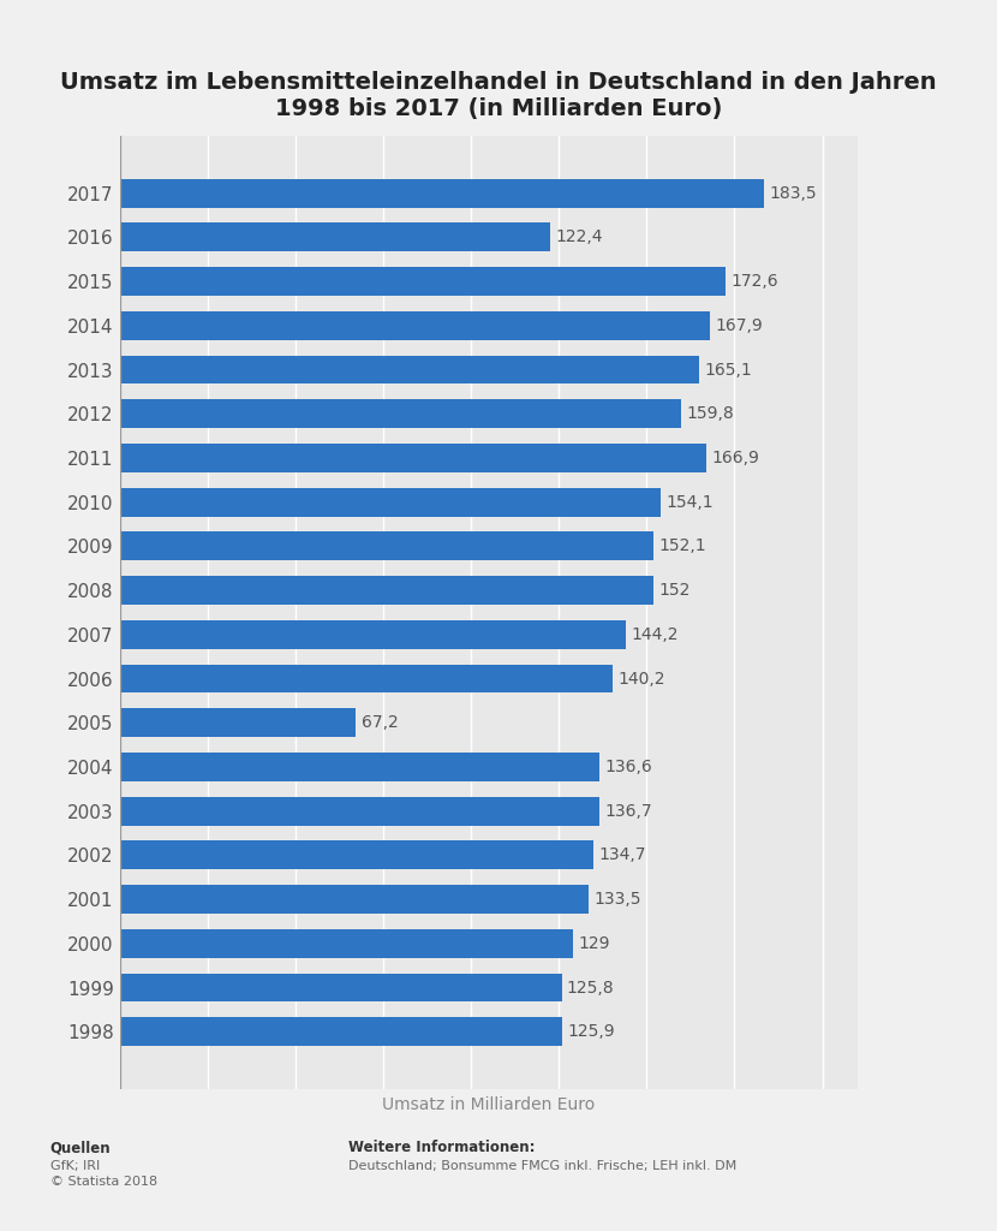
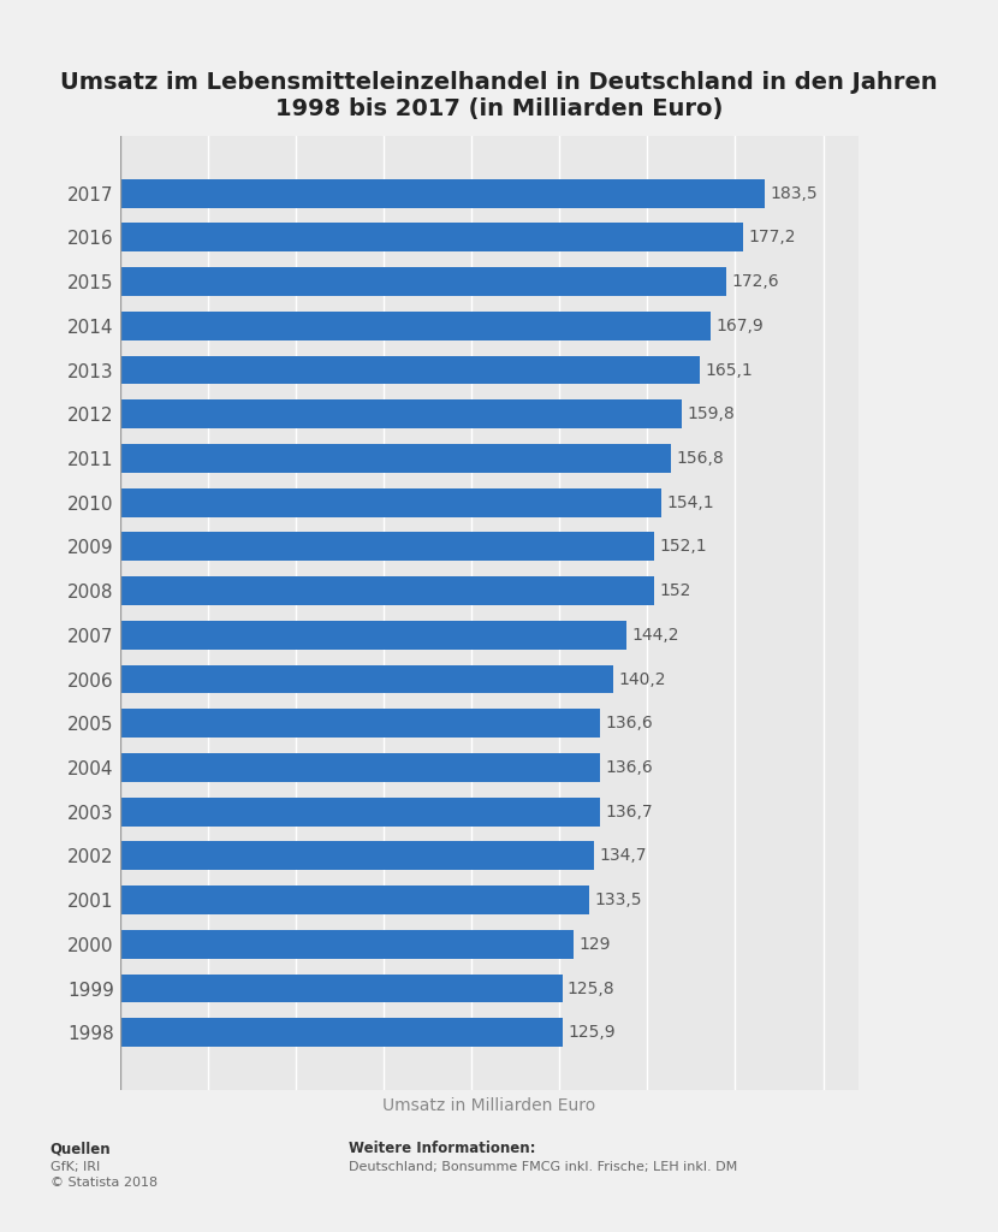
2016: 122,4 -> 177,2
2011: 166,9 -> 156,8
2005: 67,2 -> 136,6
